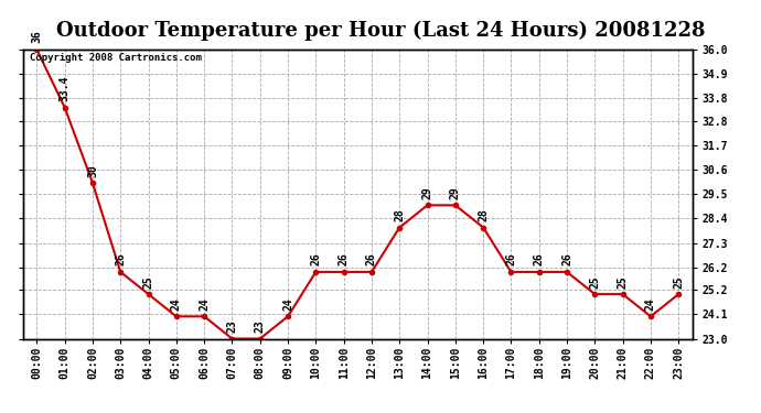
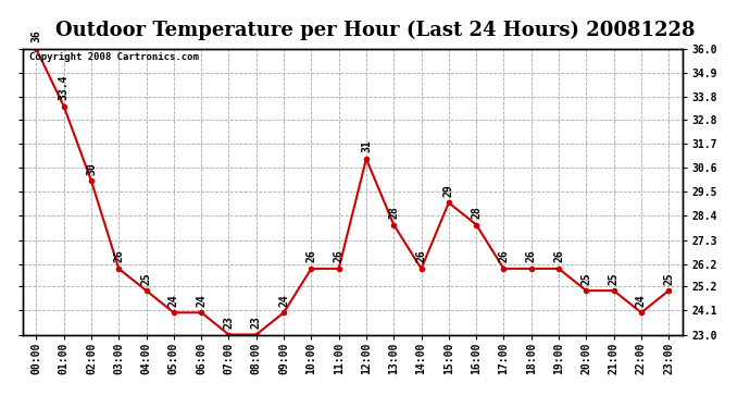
12:00: 26 -> 31
14:00: 29 -> 26
